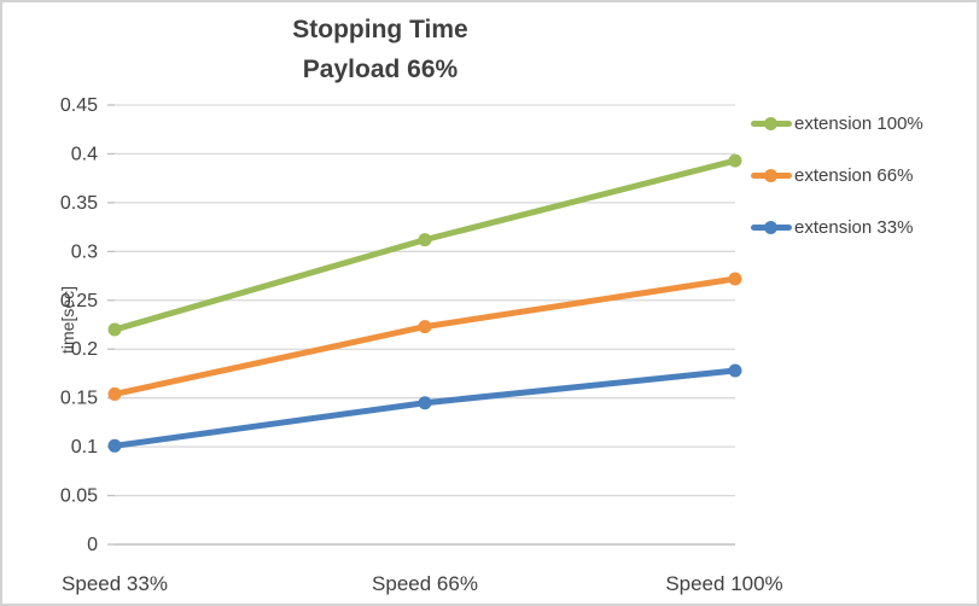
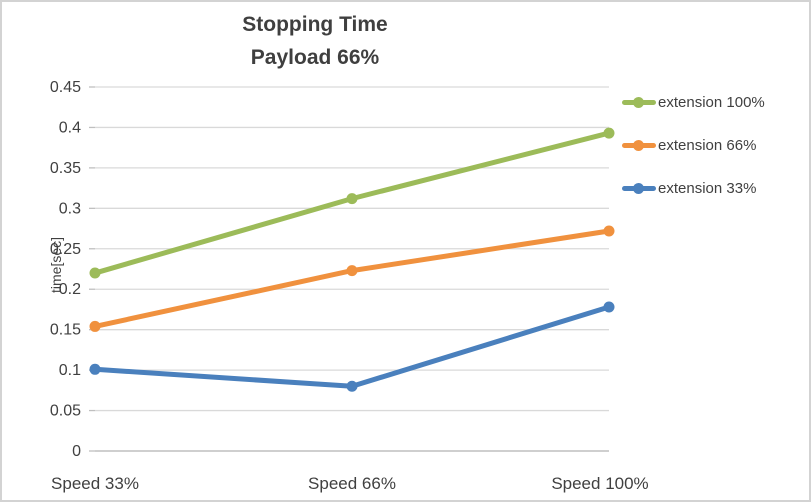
extension 33%/Speed 66%: 0.14 -> 0.08
